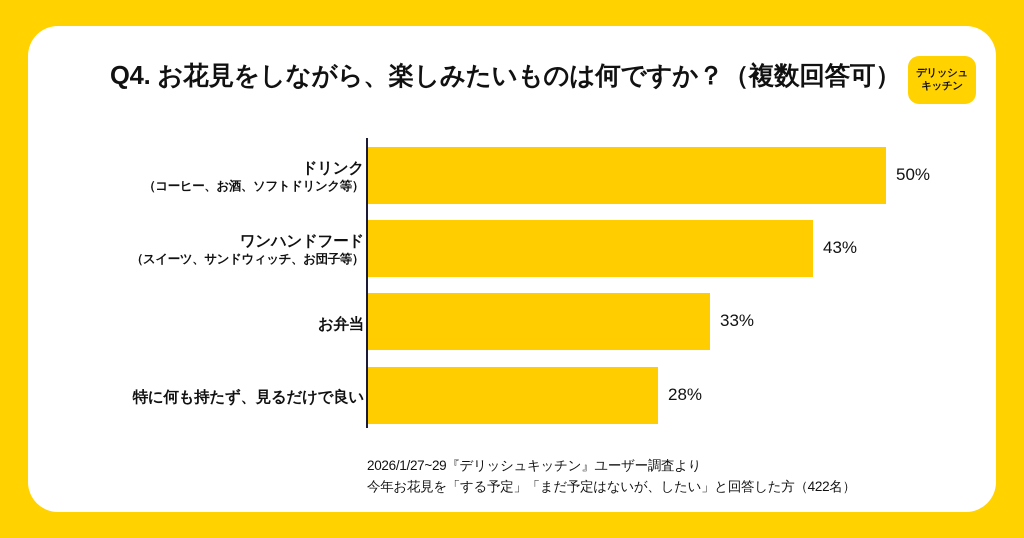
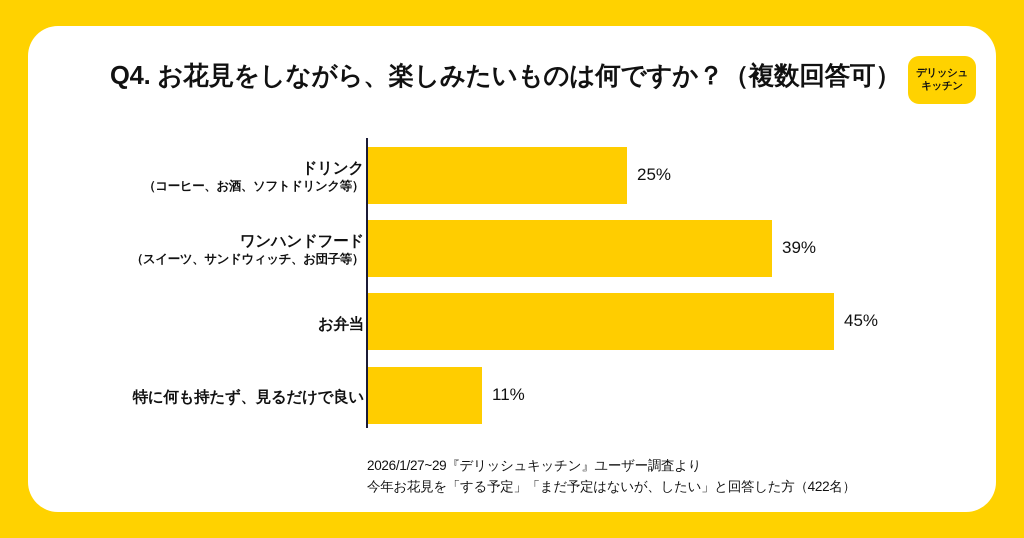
ドリンク （コーヒー、お酒、ソフトドリンク等）: 50% -> 25%
ワンハンドフード （スイーツ、サンドウィッチ、お団子等）: 43% -> 39%
お弁当: 33% -> 45%
特に何も持たず、見るだけで良い: 28% -> 11%
